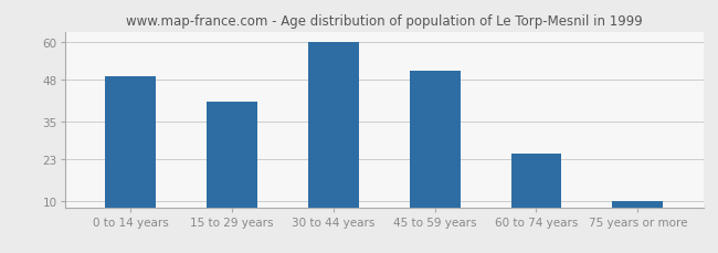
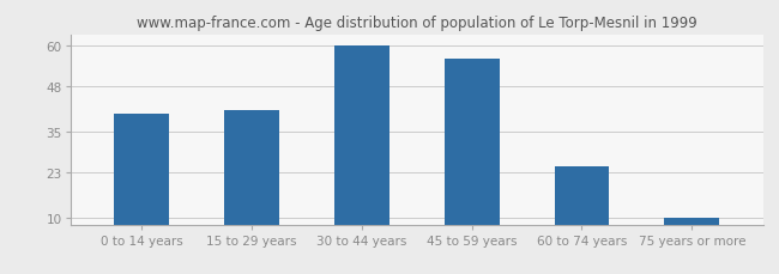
0 to 14 years: 49 -> 40
45 to 59 years: 51 -> 56
